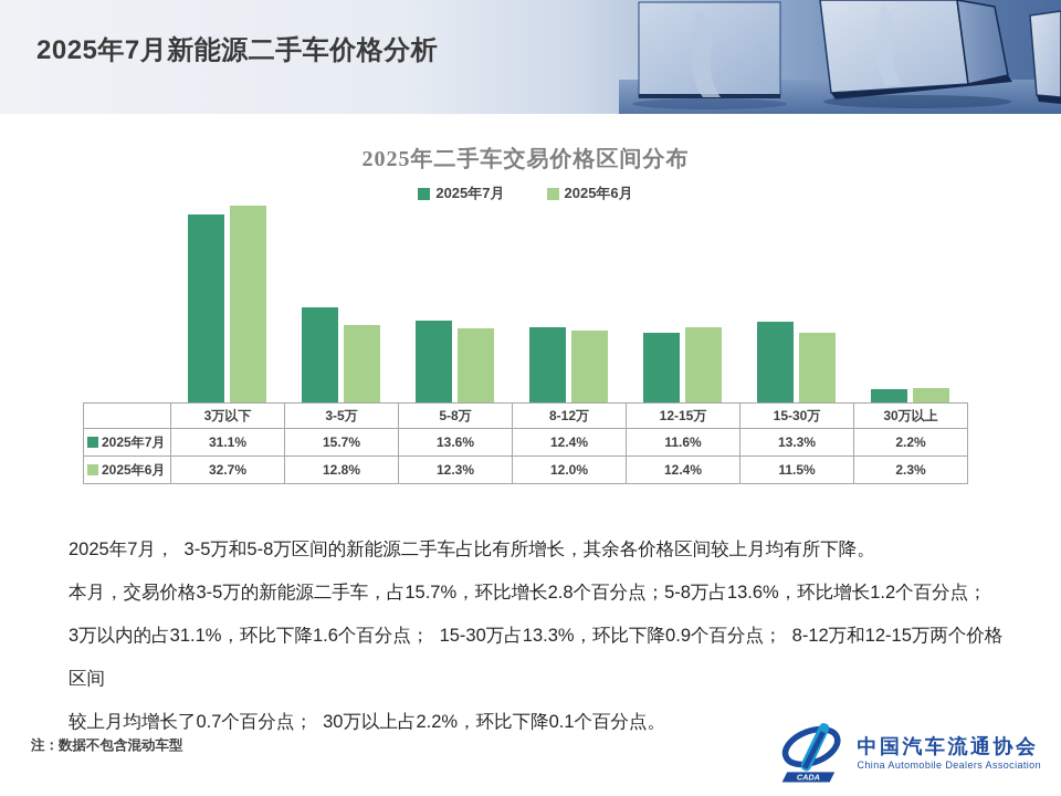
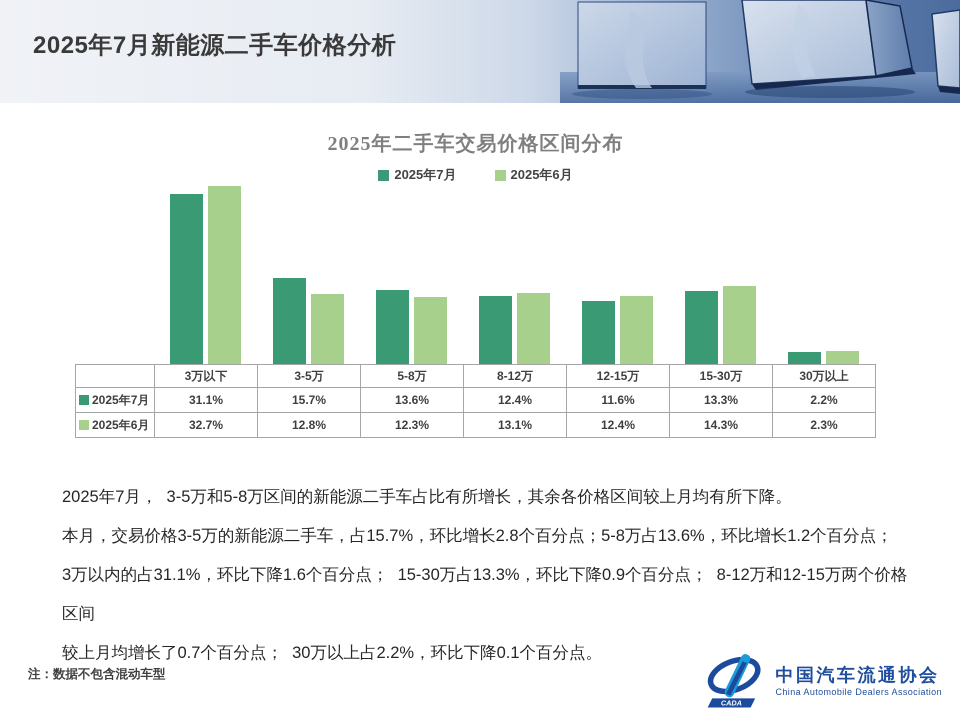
2025年6月/8-12万: 12.0% -> 13.1%
2025年6月/15-30万: 11.5% -> 14.3%
